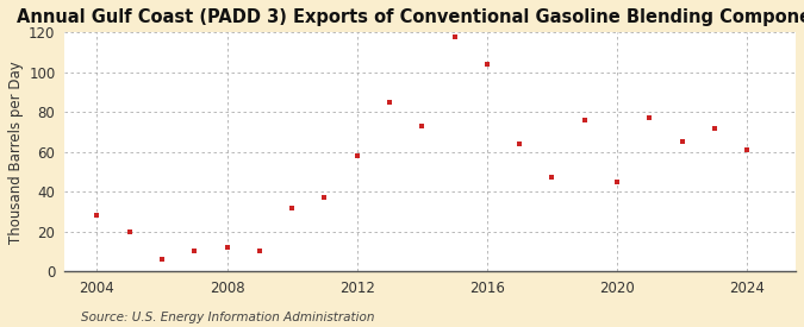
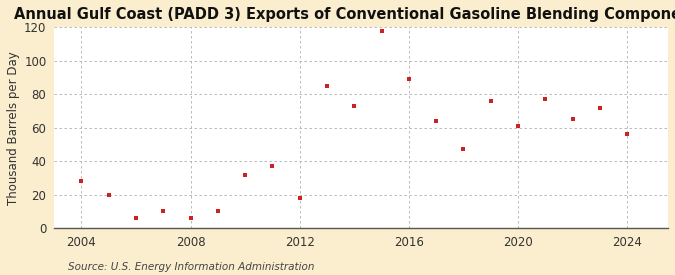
2008: 12 -> 6
2012: 58 -> 18
2016: 104 -> 89
2020: 45 -> 61
2024: 61 -> 56
